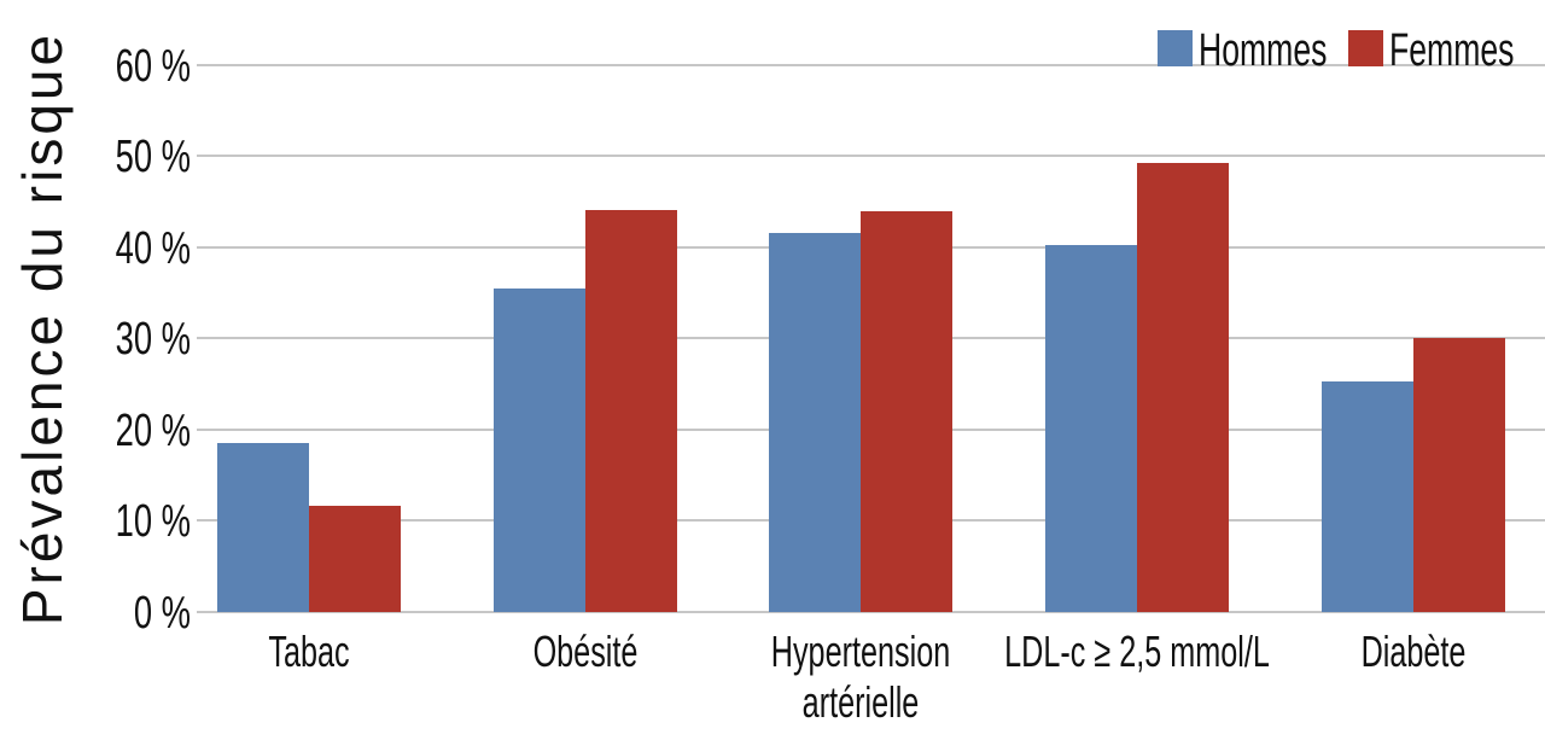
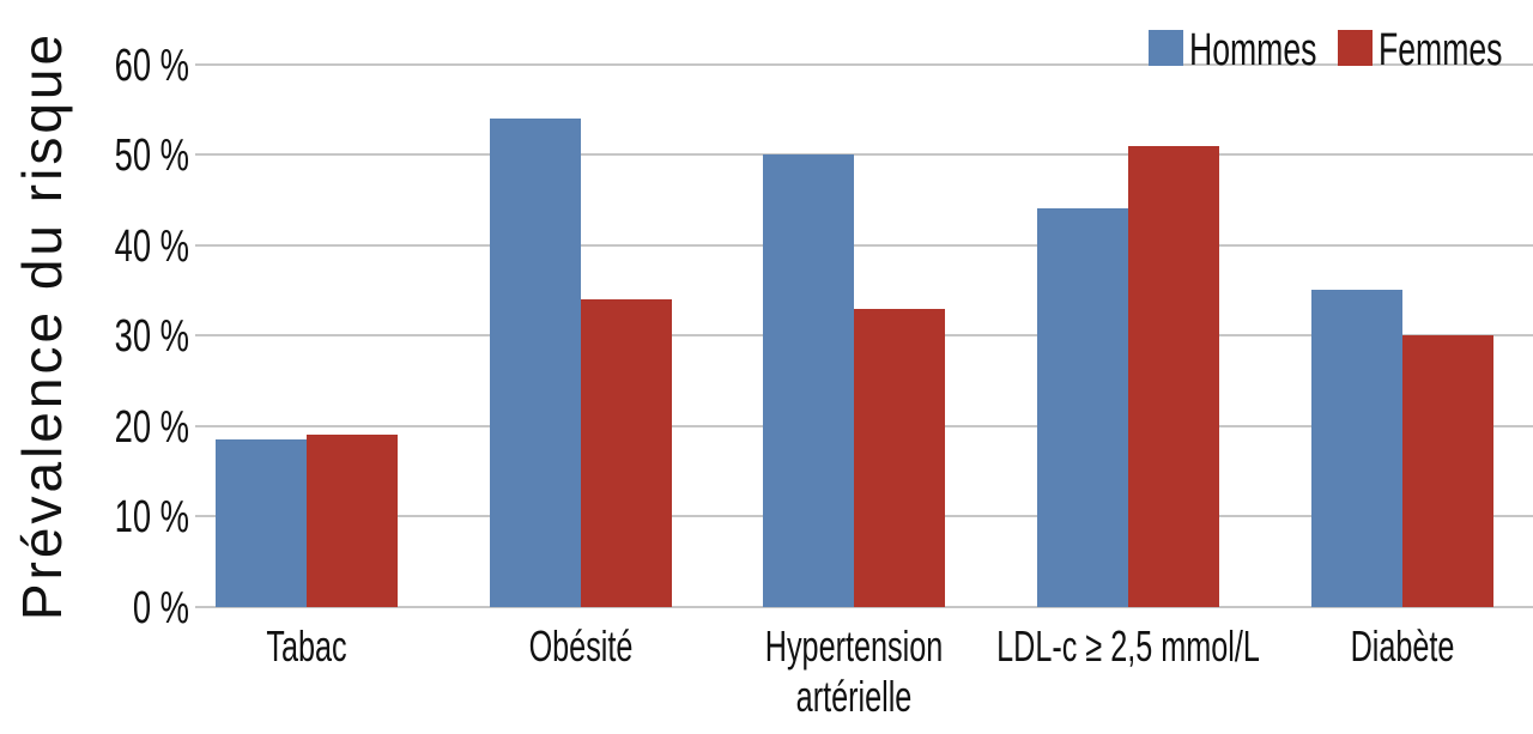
Femmes/Tabac: 12% -> 19%
Hommes/Obésité: 36% -> 54%
Femmes/Obésité: 44% -> 34%
Hommes/Hypertension artérielle: 42% -> 50%
Femmes/Hypertension artérielle: 44% -> 33%
Hommes/LDL-c ≥ 2,5 mmol/L: 40% -> 44%
Femmes/LDL-c ≥ 2,5 mmol/L: 49% -> 51%
Hommes/Diabète: 25% -> 35%
